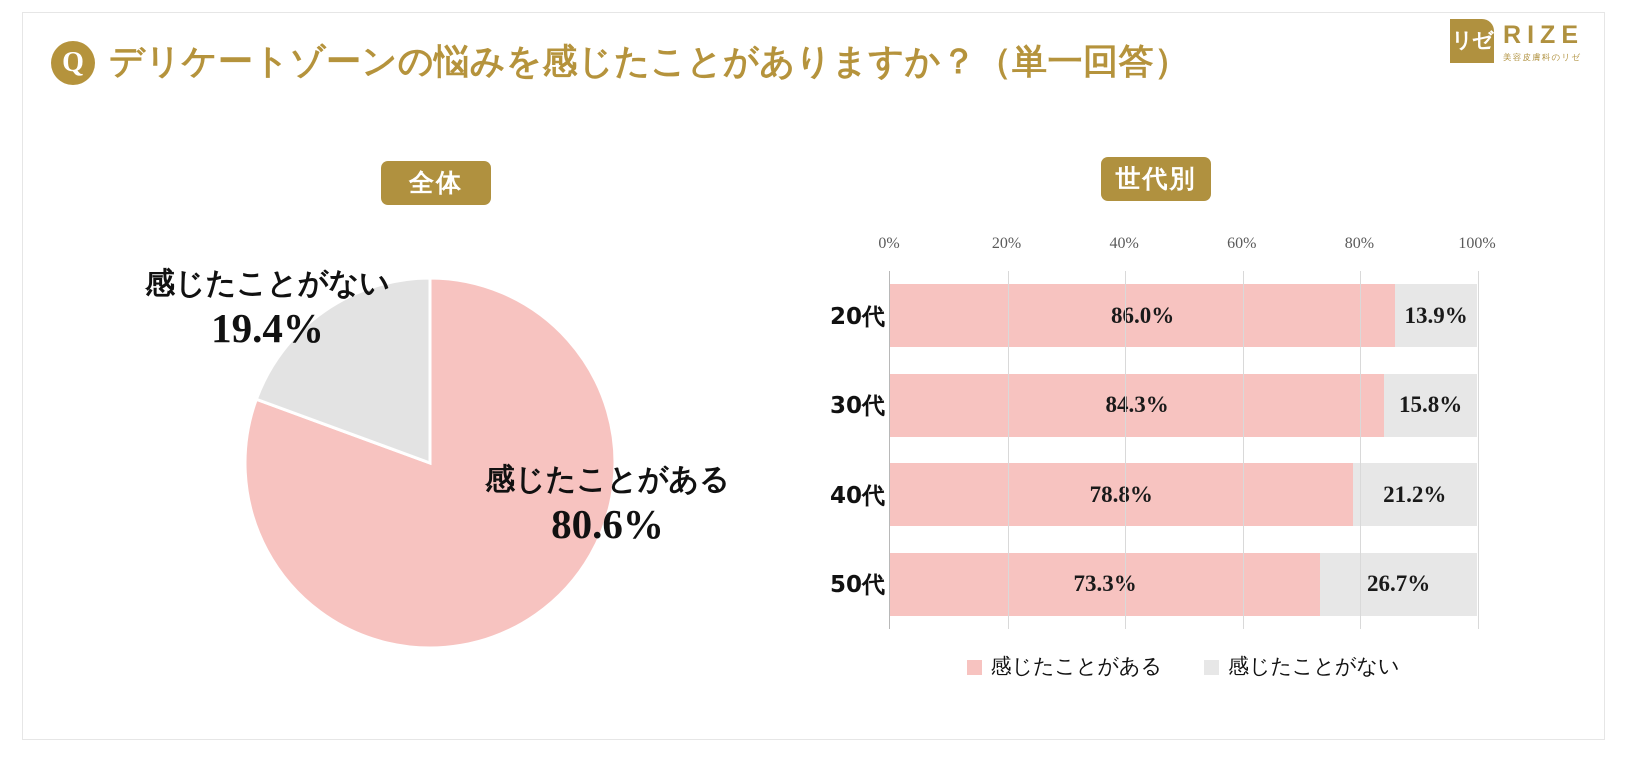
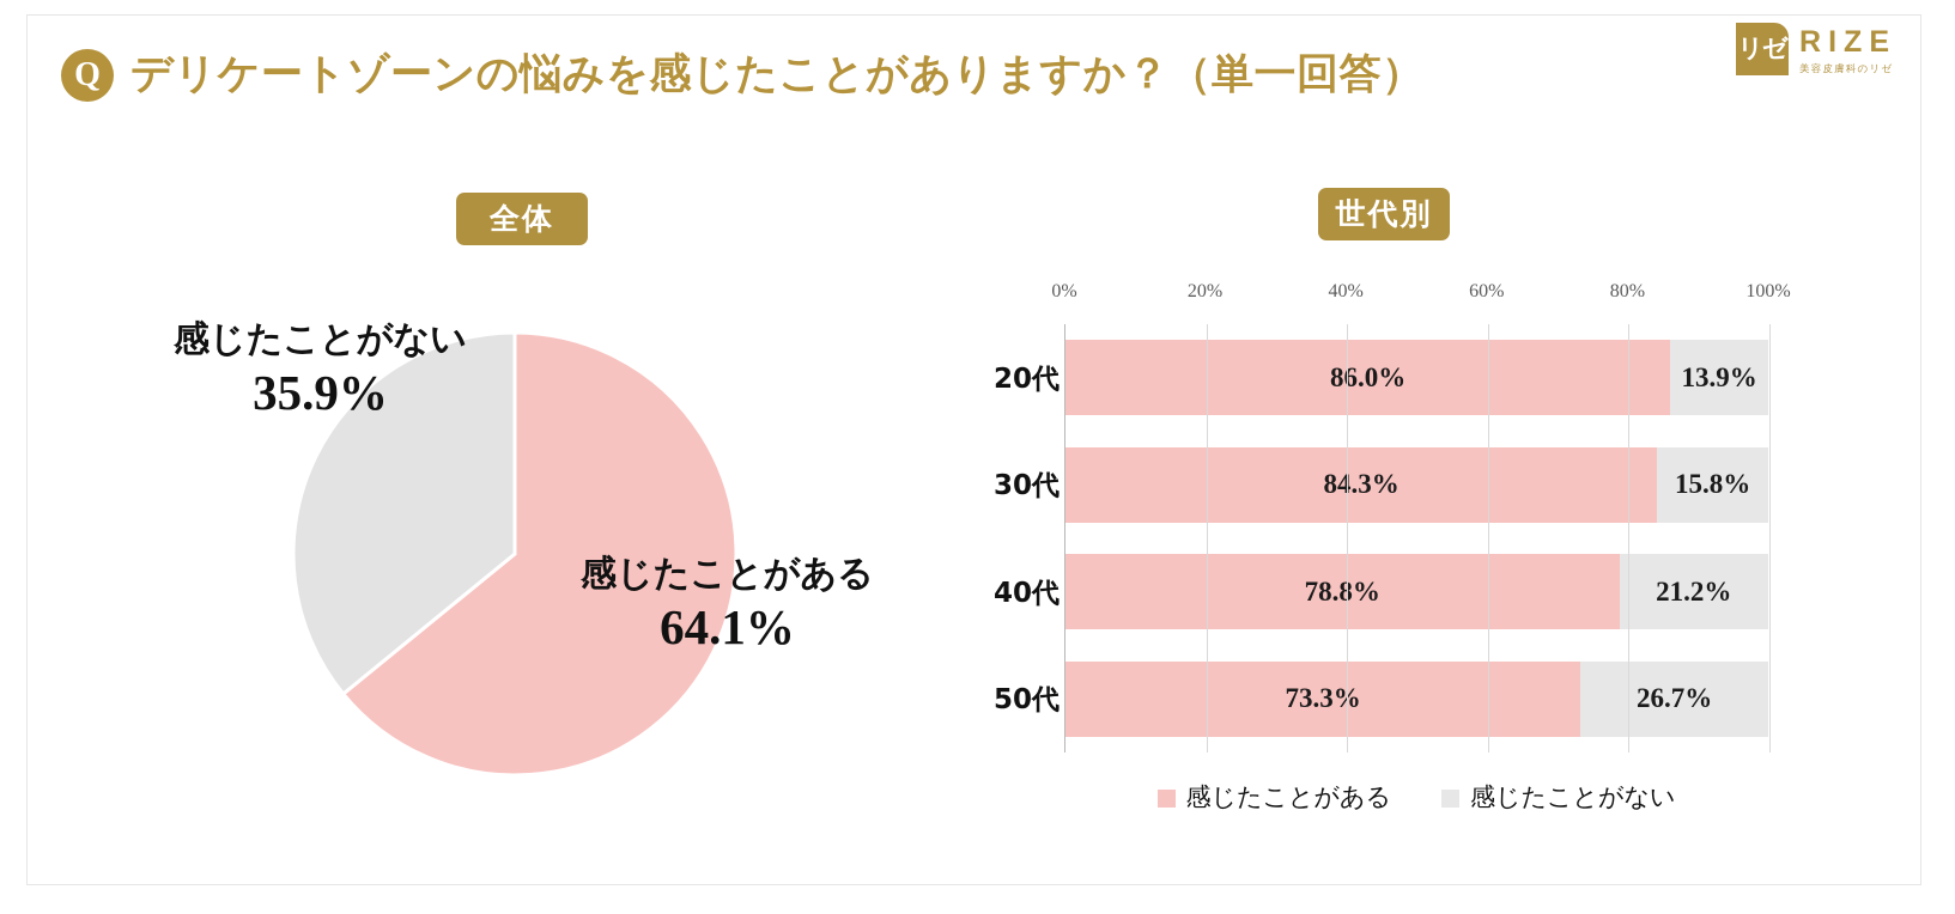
全体/感じたことがある: 80.6% -> 64.1%
全体/感じたことがない: 19.4% -> 35.9%
